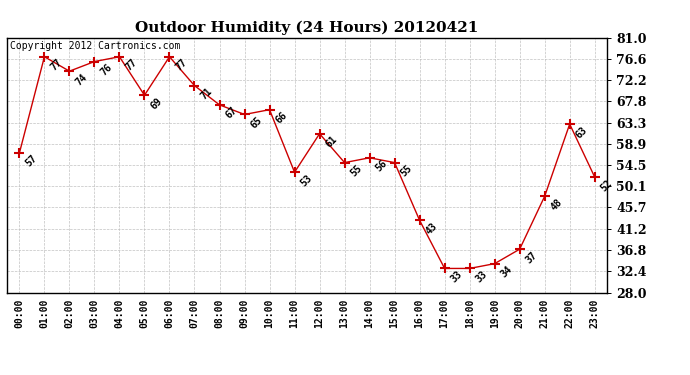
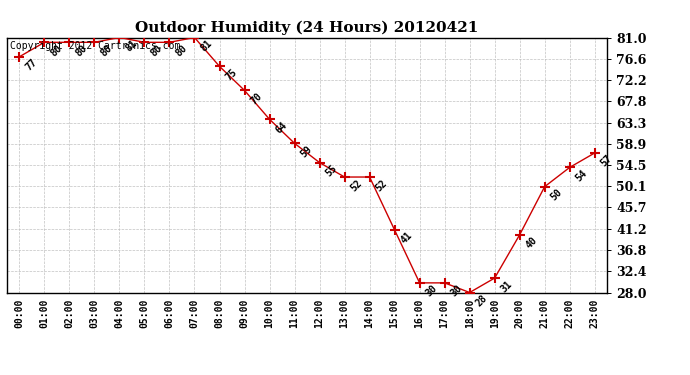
00:00: 57 -> 77
01:00: 77 -> 80
02:00: 74 -> 80
03:00: 76 -> 80
04:00: 77 -> 81
05:00: 69 -> 80
06:00: 77 -> 80
07:00: 71 -> 81
08:00: 67 -> 75
09:00: 65 -> 70
10:00: 66 -> 64
11:00: 53 -> 59
12:00: 61 -> 55
13:00: 55 -> 52
14:00: 56 -> 52
15:00: 55 -> 41
16:00: 43 -> 30
17:00: 33 -> 30
18:00: 33 -> 28
19:00: 34 -> 31
20:00: 37 -> 40
21:00: 48 -> 50
22:00: 63 -> 54
23:00: 52 -> 57
